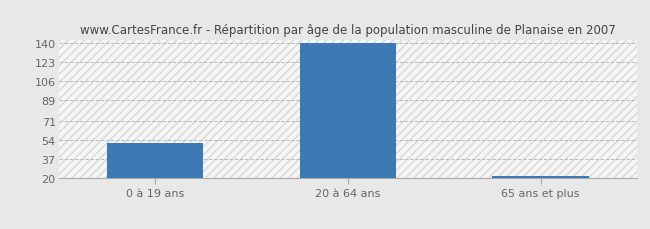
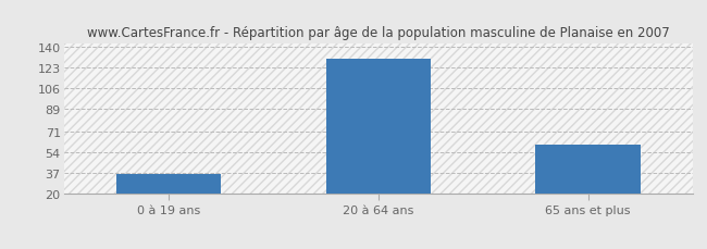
0 à 19 ans: 51 -> 36
20 à 64 ans: 140 -> 130
65 ans et plus: 22 -> 60
